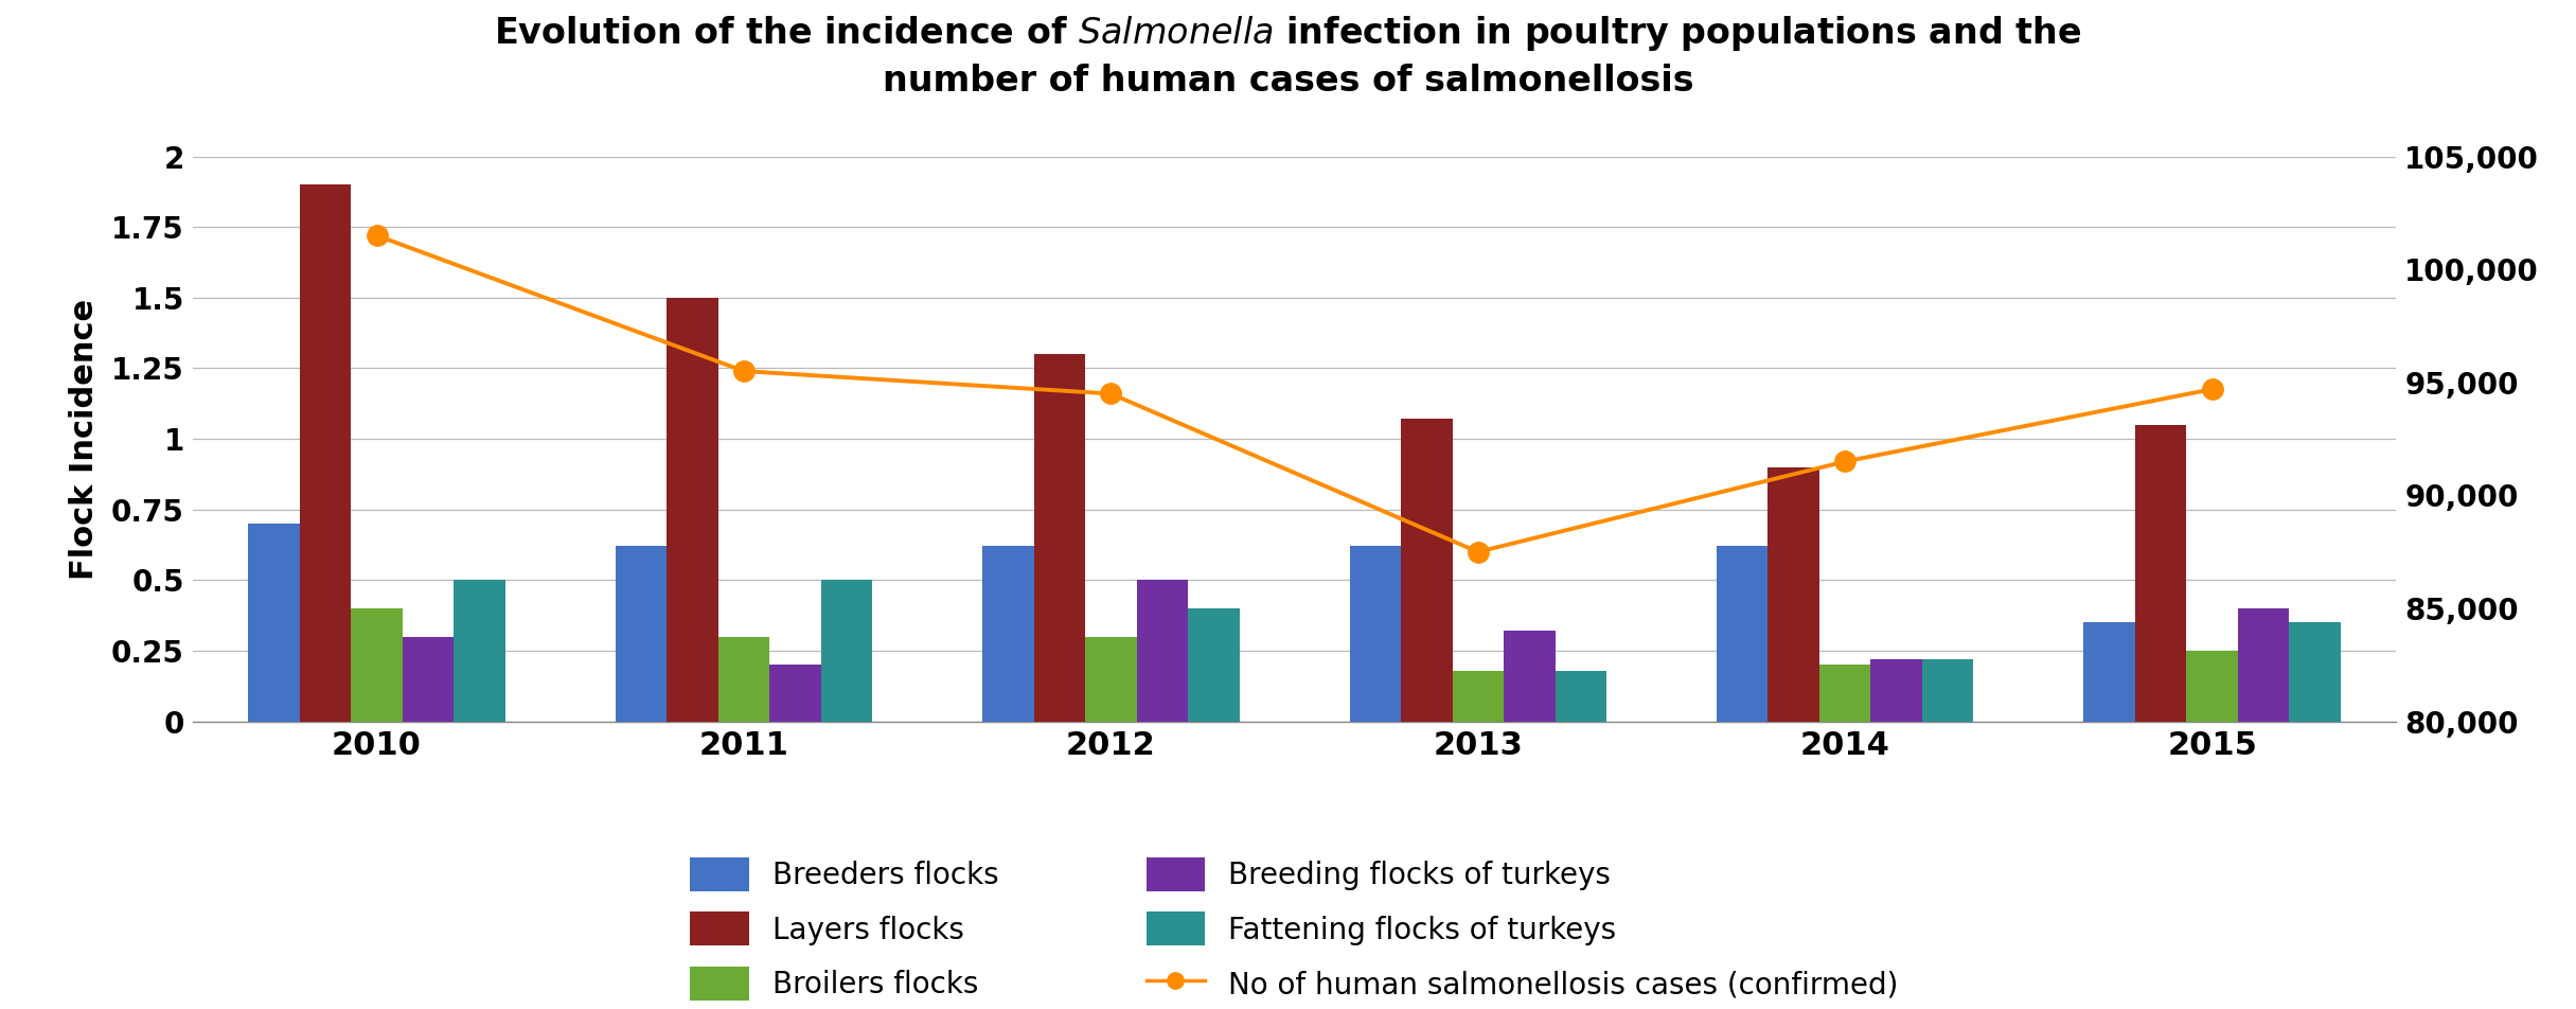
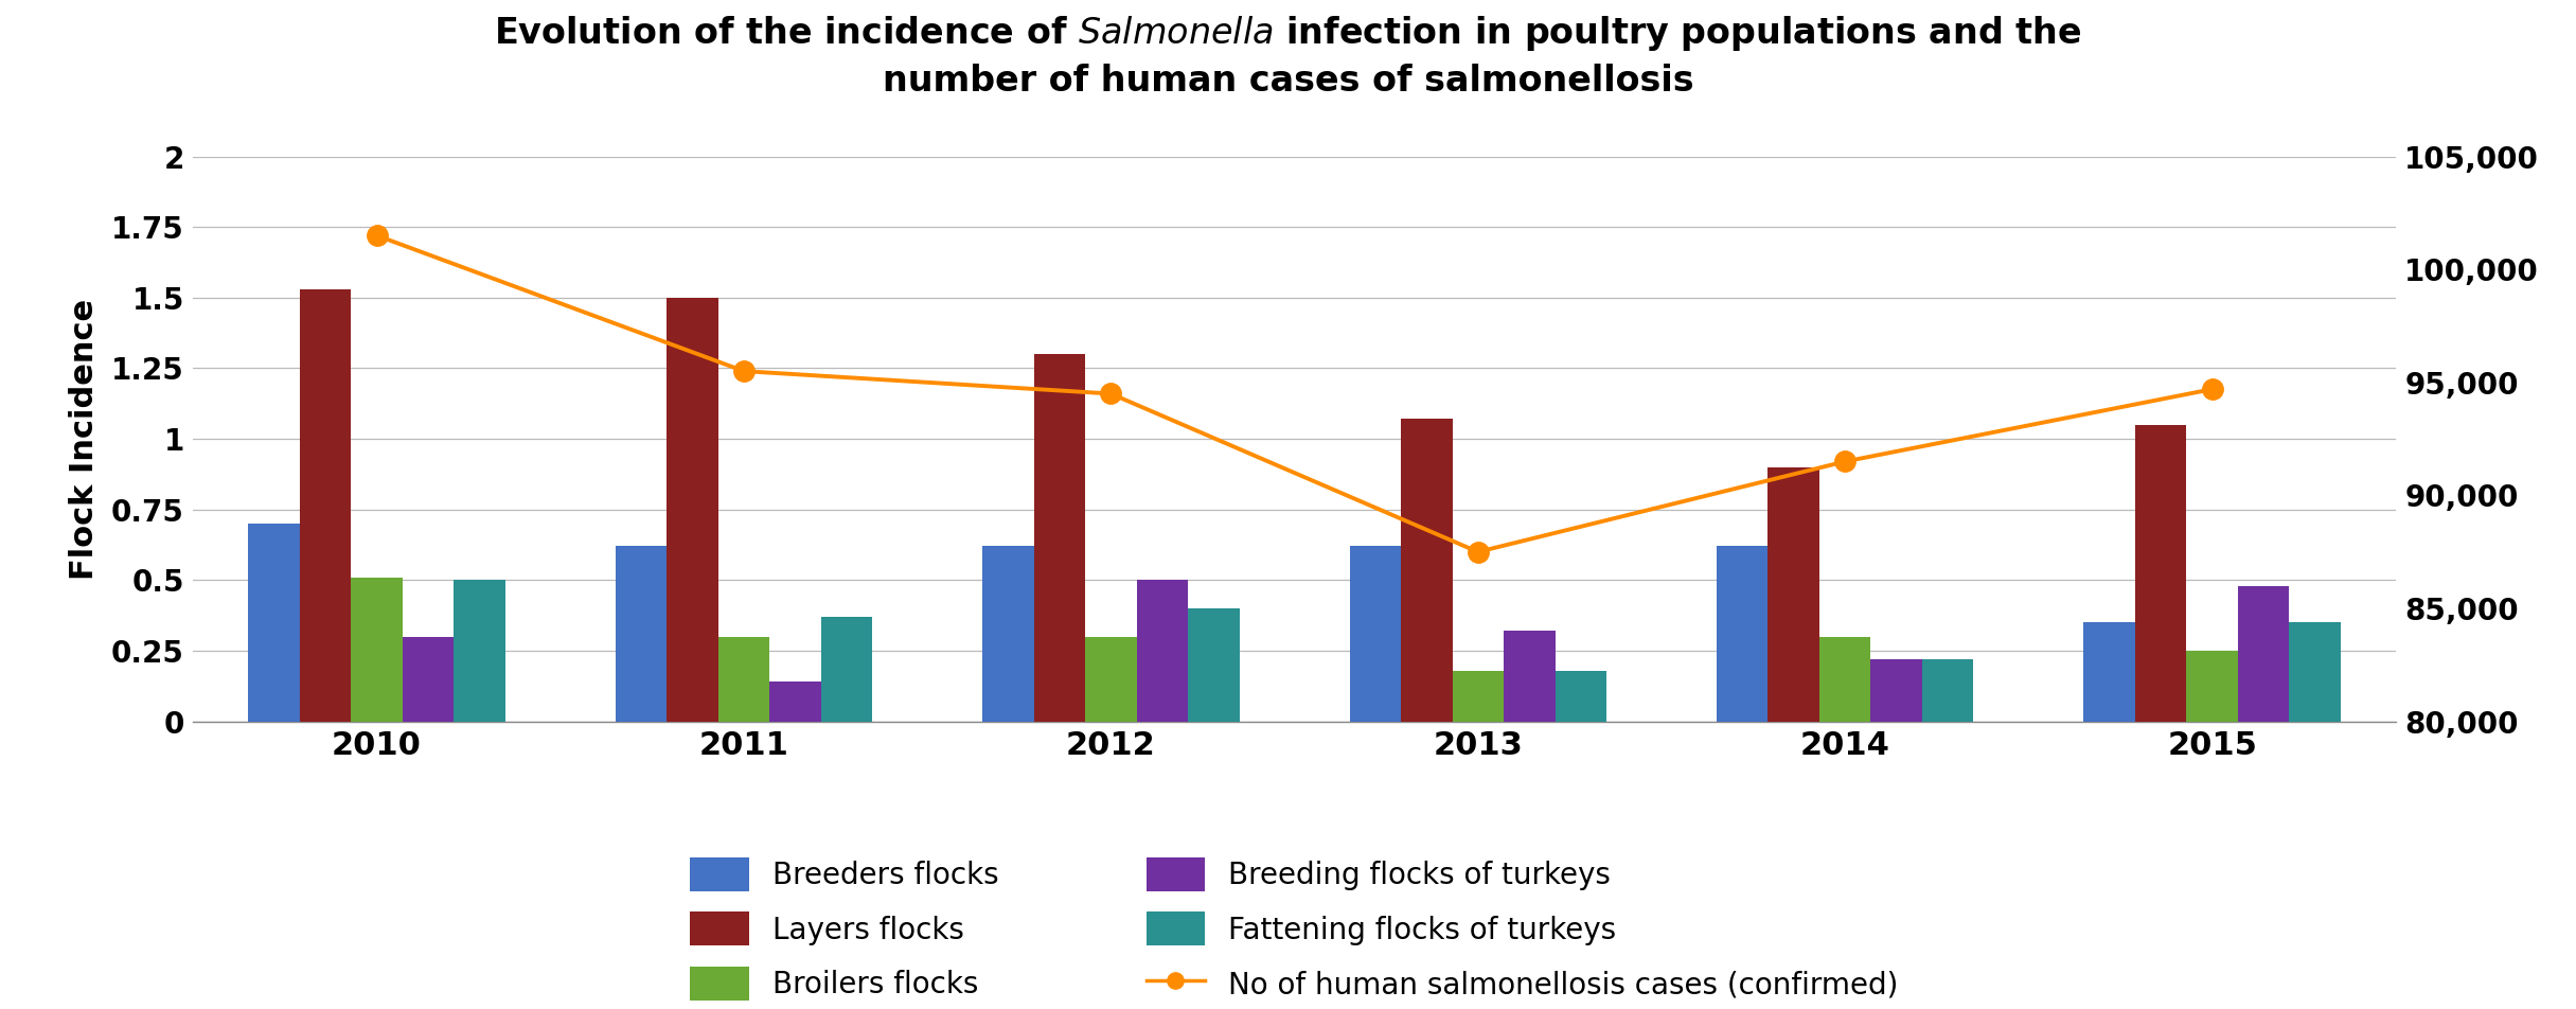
Layers flocks/2010: 1.90 -> 1.53
Broilers flocks/2010: 0.40 -> 0.51
Breeding flocks of turkeys/2011: 0.20 -> 0.14
Fattening flocks of turkeys/2011: 0.50 -> 0.37
Broilers flocks/2014: 0.20 -> 0.30
Breeding flocks of turkeys/2015: 0.40 -> 0.48
